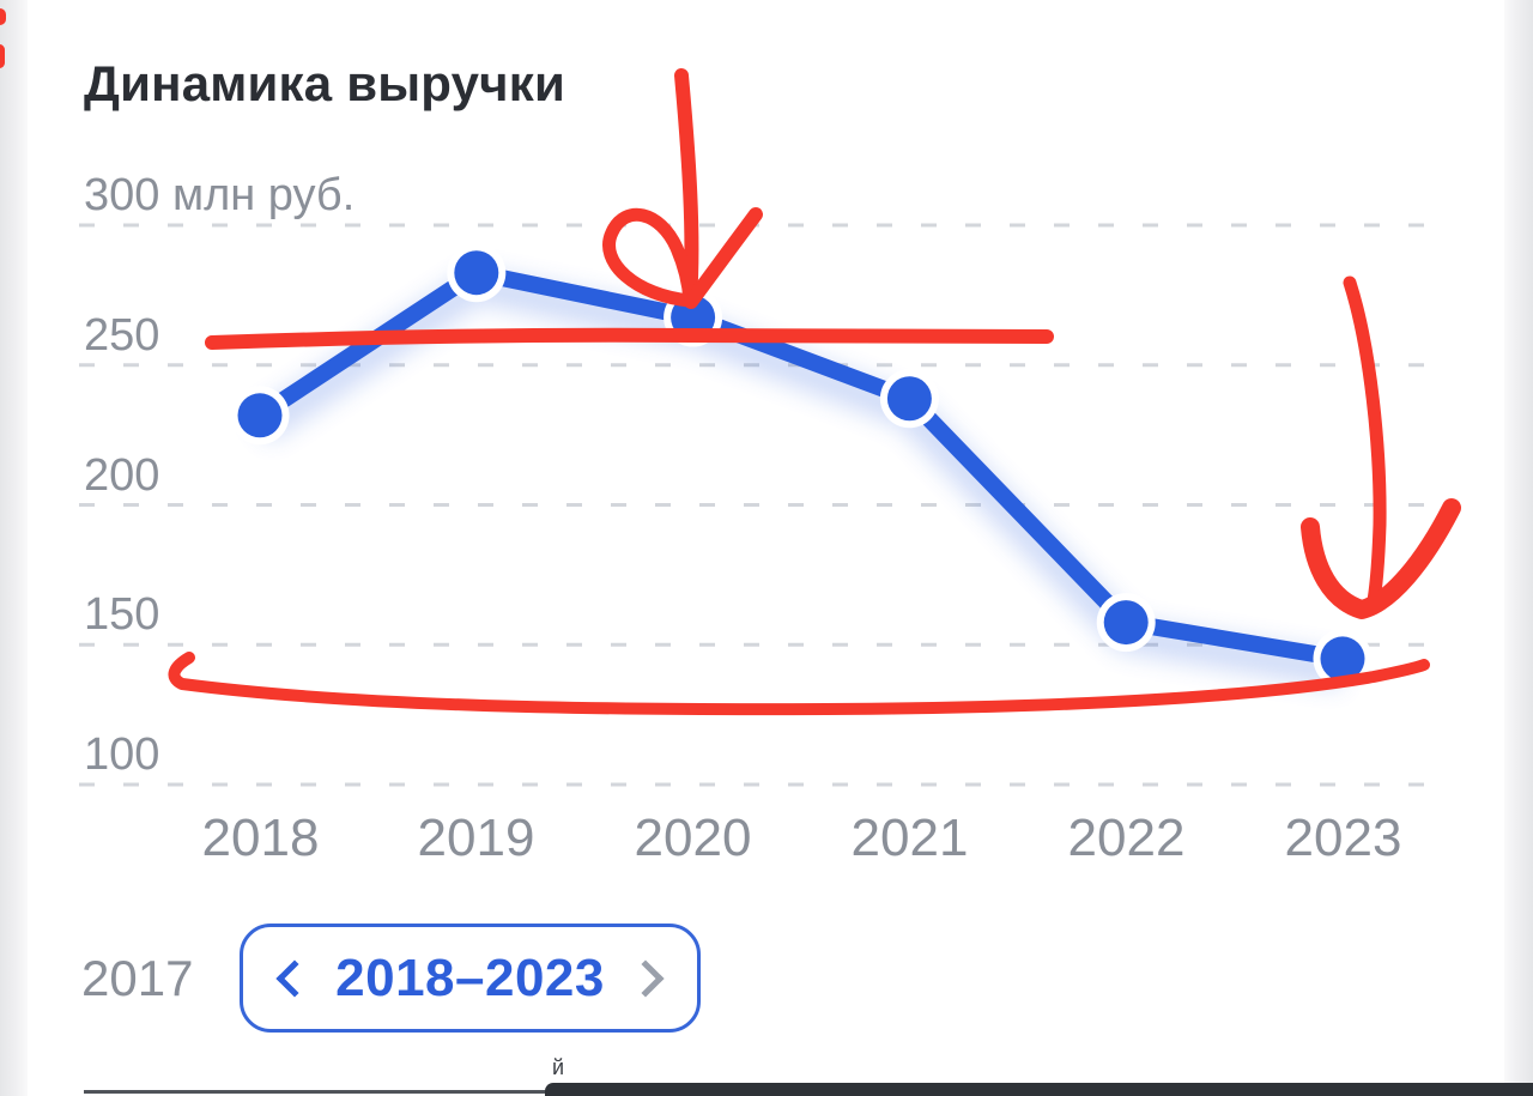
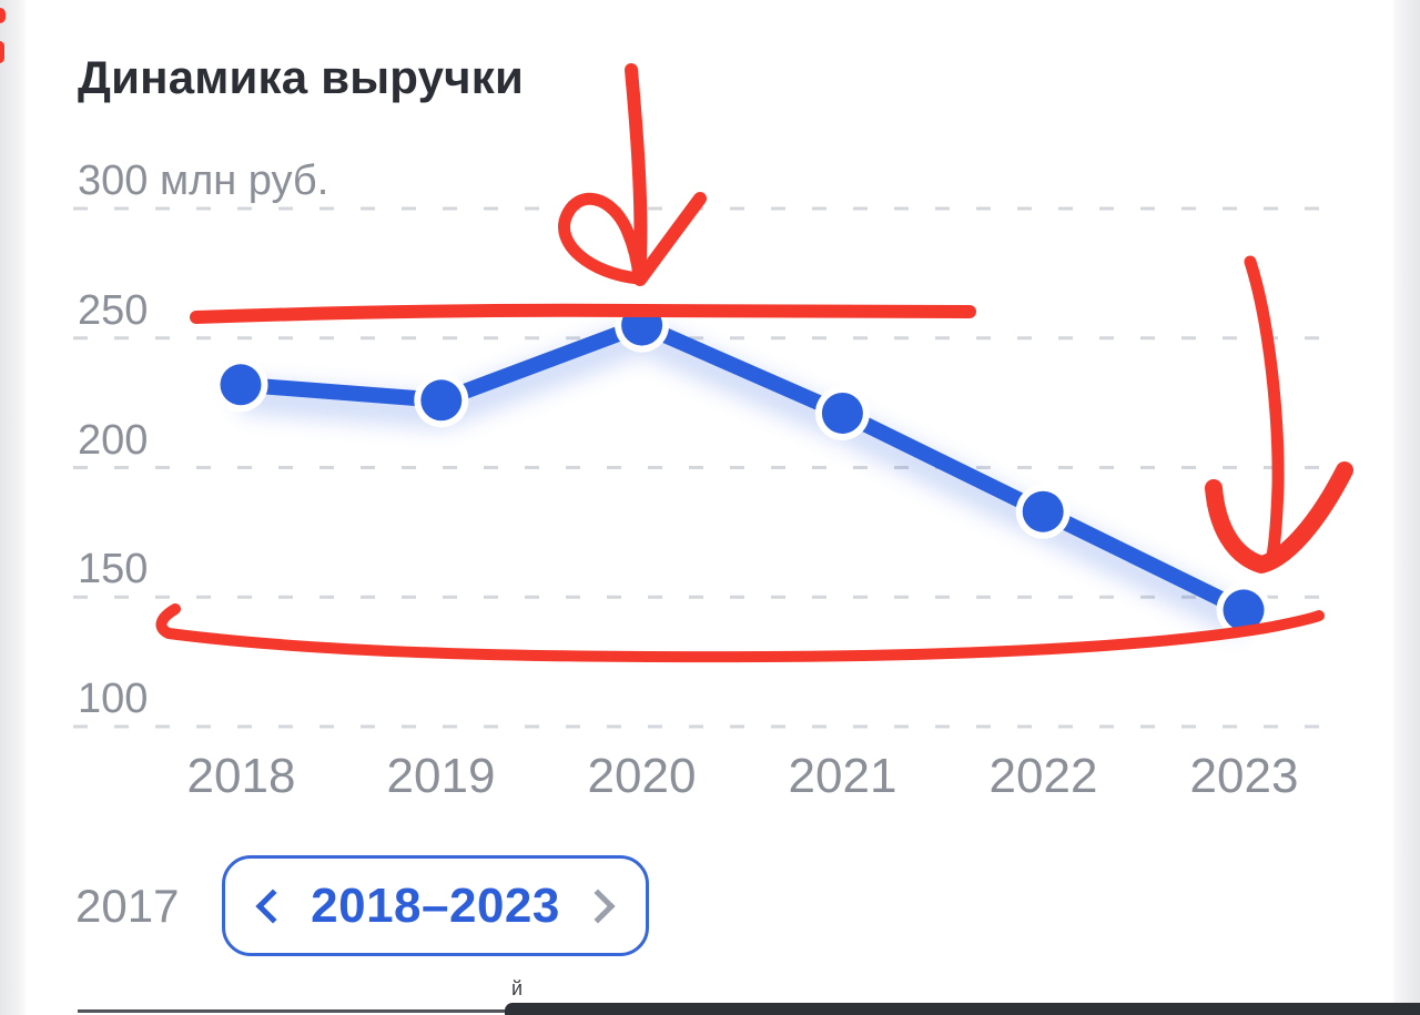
2019: 283 -> 226
2020: 267 -> 255
2021: 238 -> 221
2022: 158 -> 183
